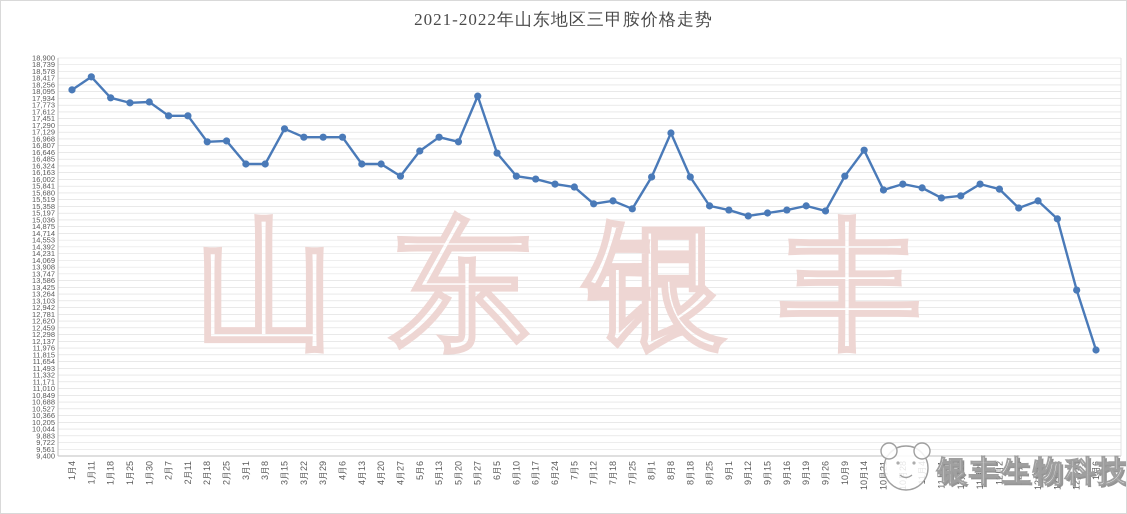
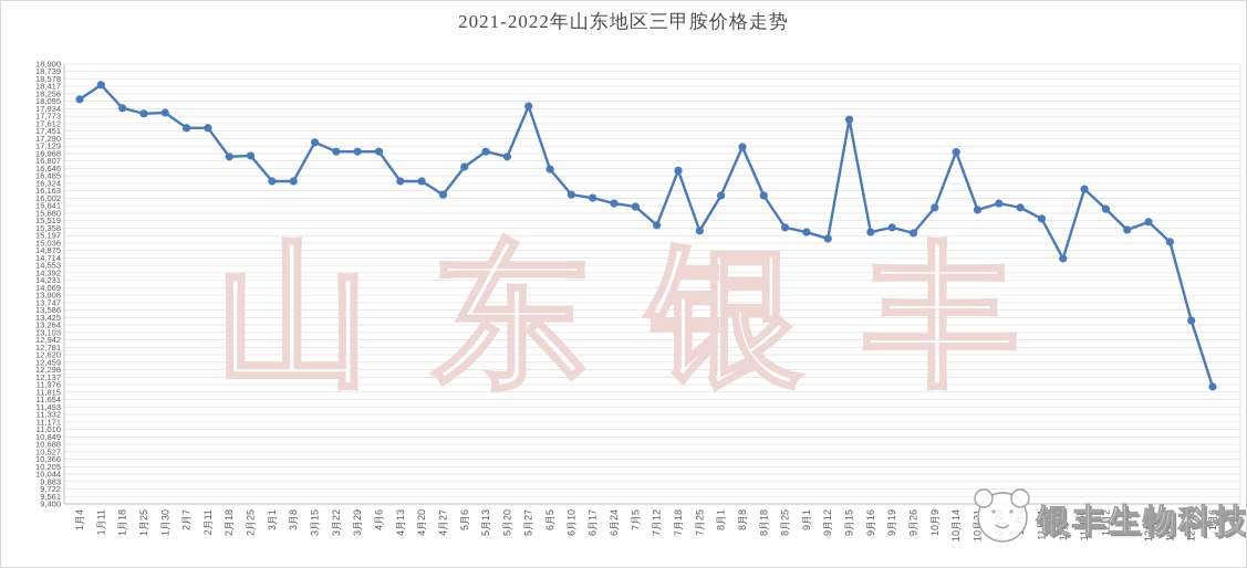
7月18: 15500 -> 16600
9月15: 15200 -> 17700
10月9: 16100 -> 15800
10月14: 16700 -> 17000
11月18: 15600 -> 14700
11月25: 15900 -> 16200
